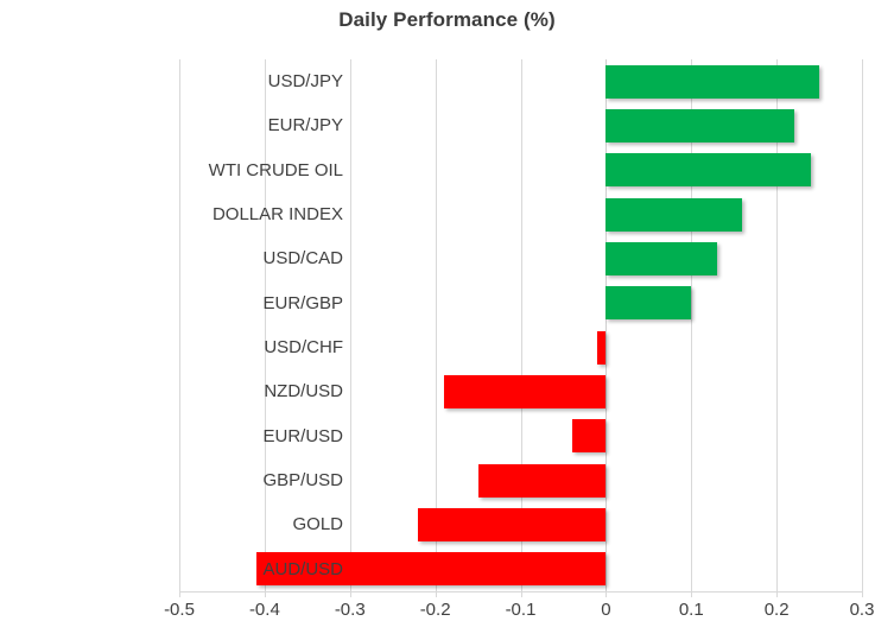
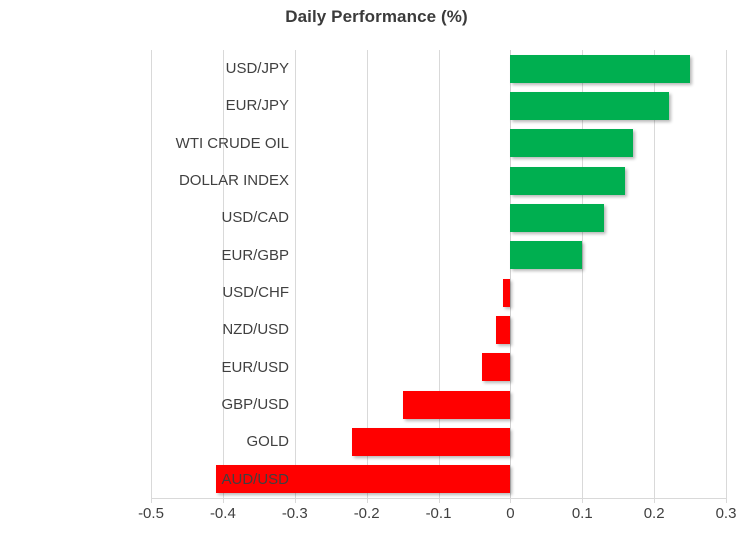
WTI CRUDE OIL: 0.24 -> 0.17
NZD/USD: -0.19 -> -0.02
